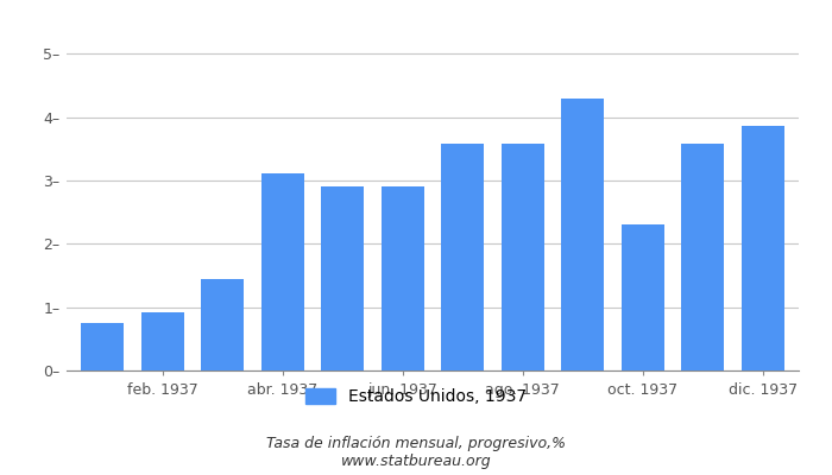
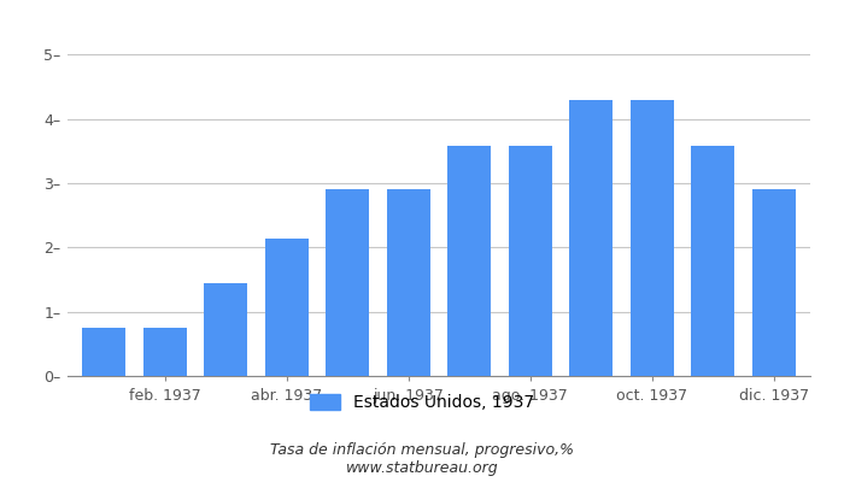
feb. 1937: 0.92– -> 0.75–
abr. 1937: 3.12– -> 2.14–
oct. 1937: 2.30– -> 4.30–
dic. 1937: 3.86– -> 2.90–
